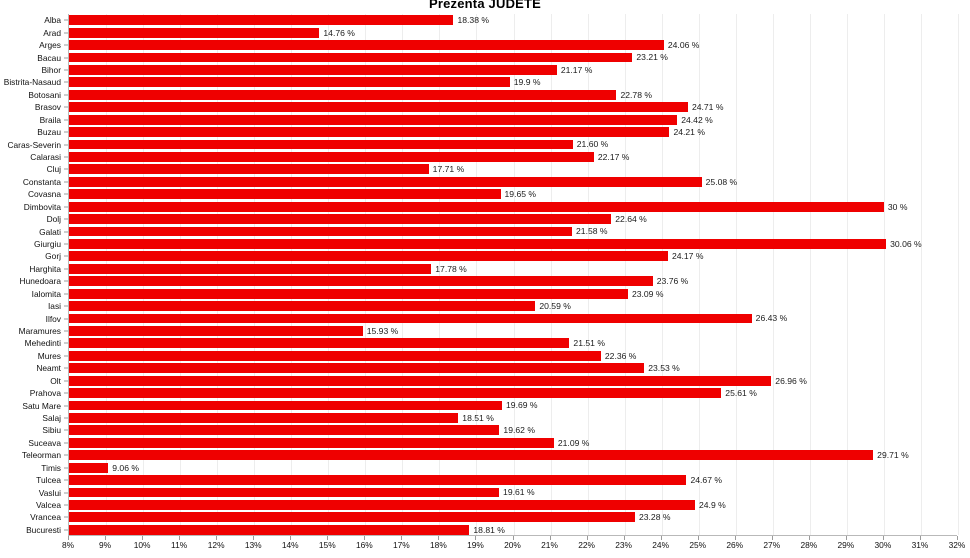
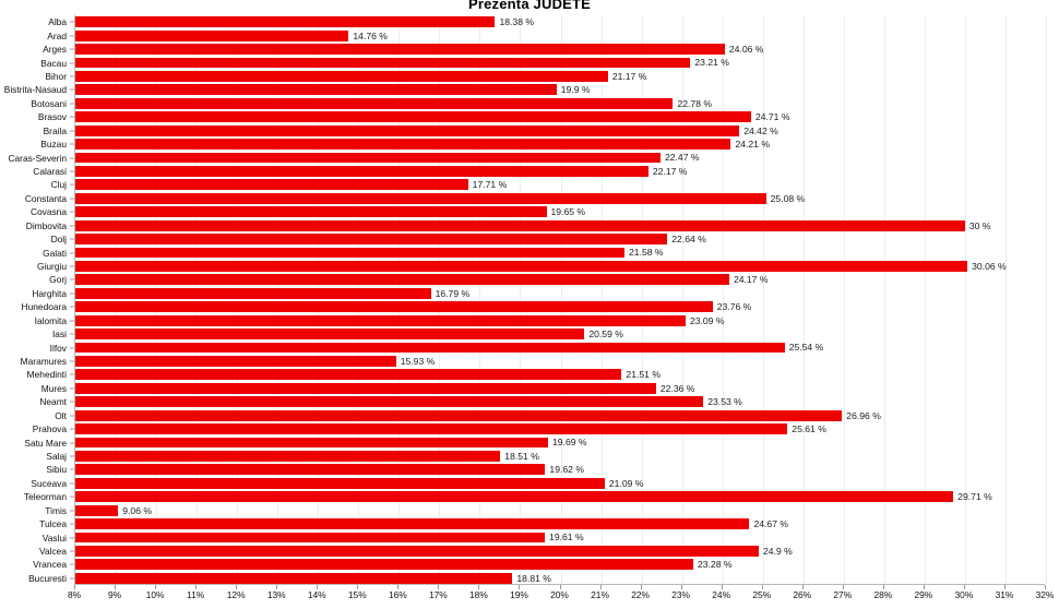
Caras-Severin: 21.60 -> 22.47
Harghita: 17.78 -> 16.79
Ilfov: 26.43 -> 25.54
